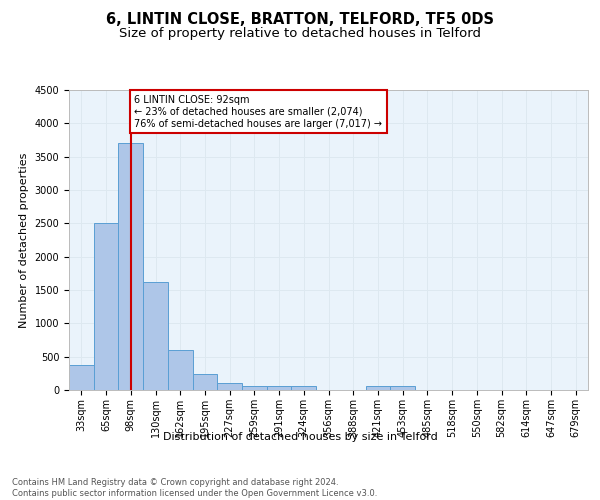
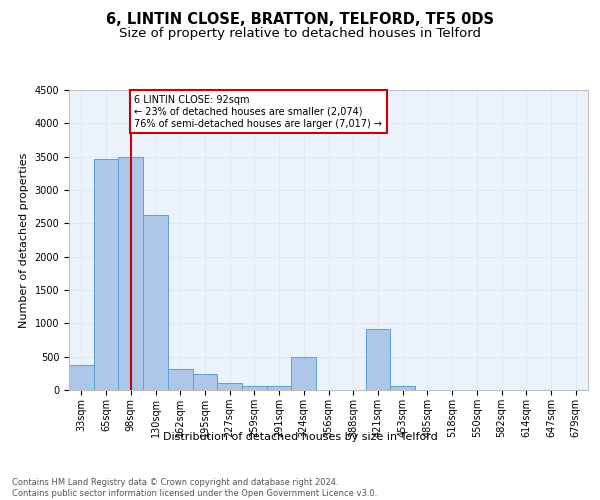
65sqm: 2500 -> 3460
98sqm: 3700 -> 3500
130sqm: 1620 -> 2620
162sqm: 600 -> 320
324sqm: 60 -> 500
421sqm: 60 -> 920
